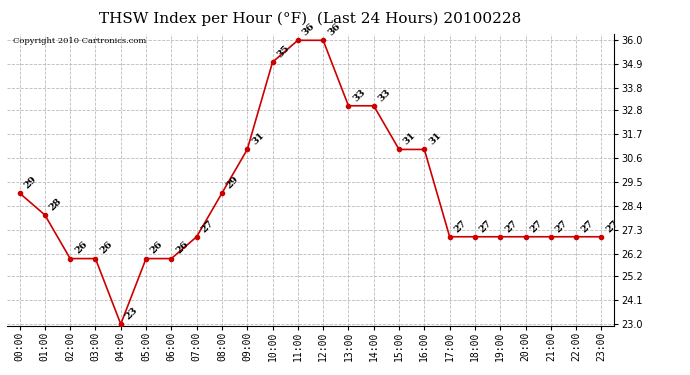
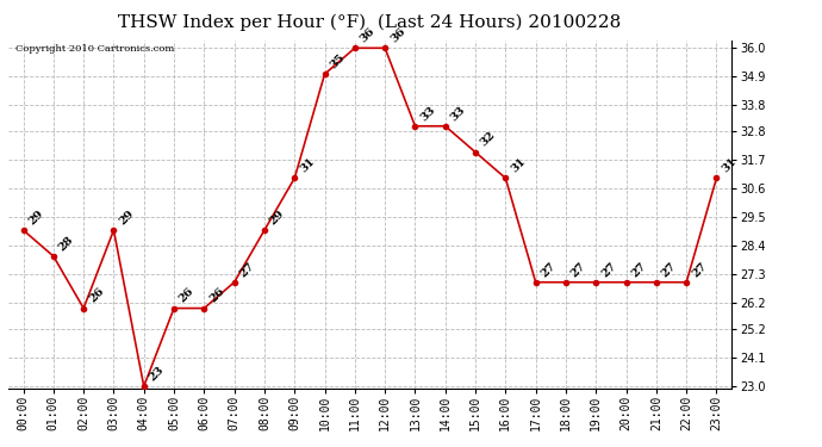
03:00: 26 -> 29
15:00: 31 -> 32
23:00: 27 -> 31
